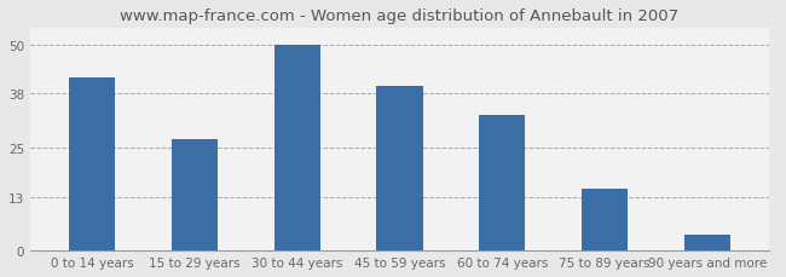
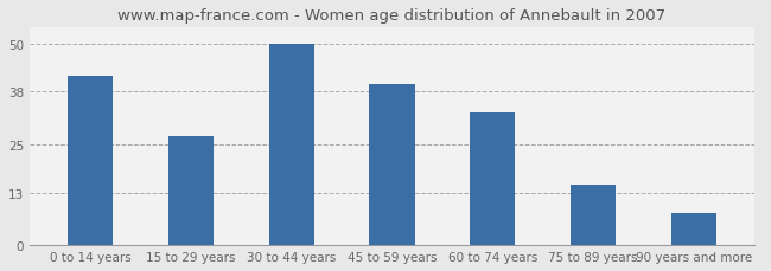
90 years and more: 4 -> 8
